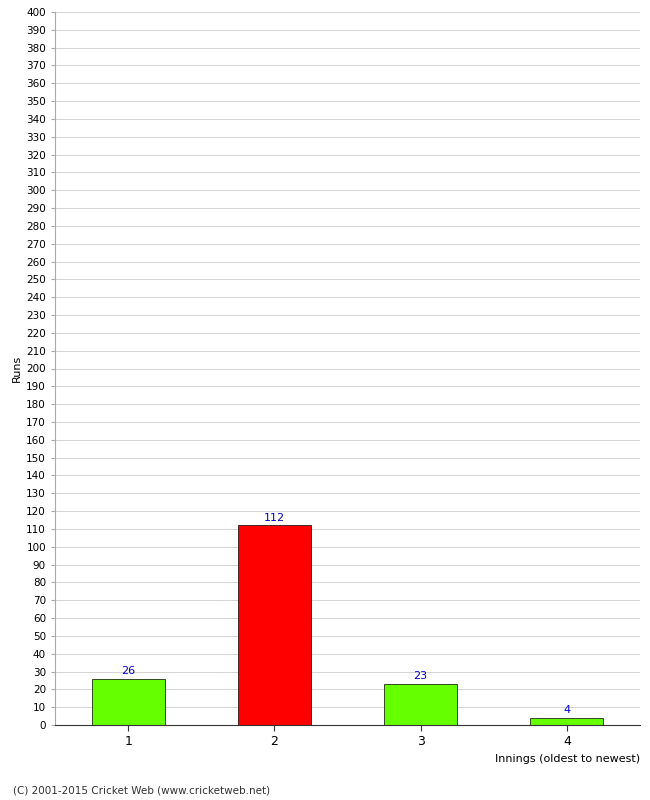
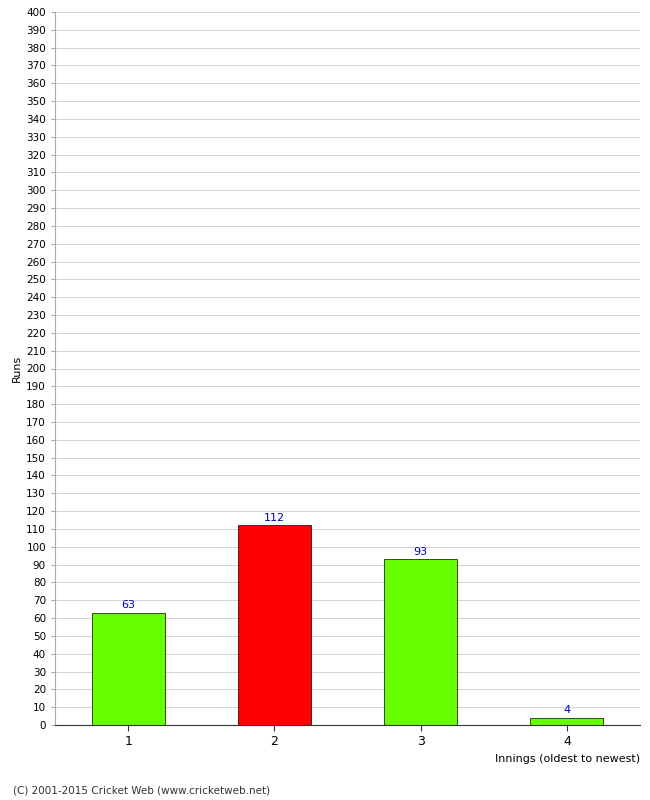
1: 26 -> 63
3: 23 -> 93
